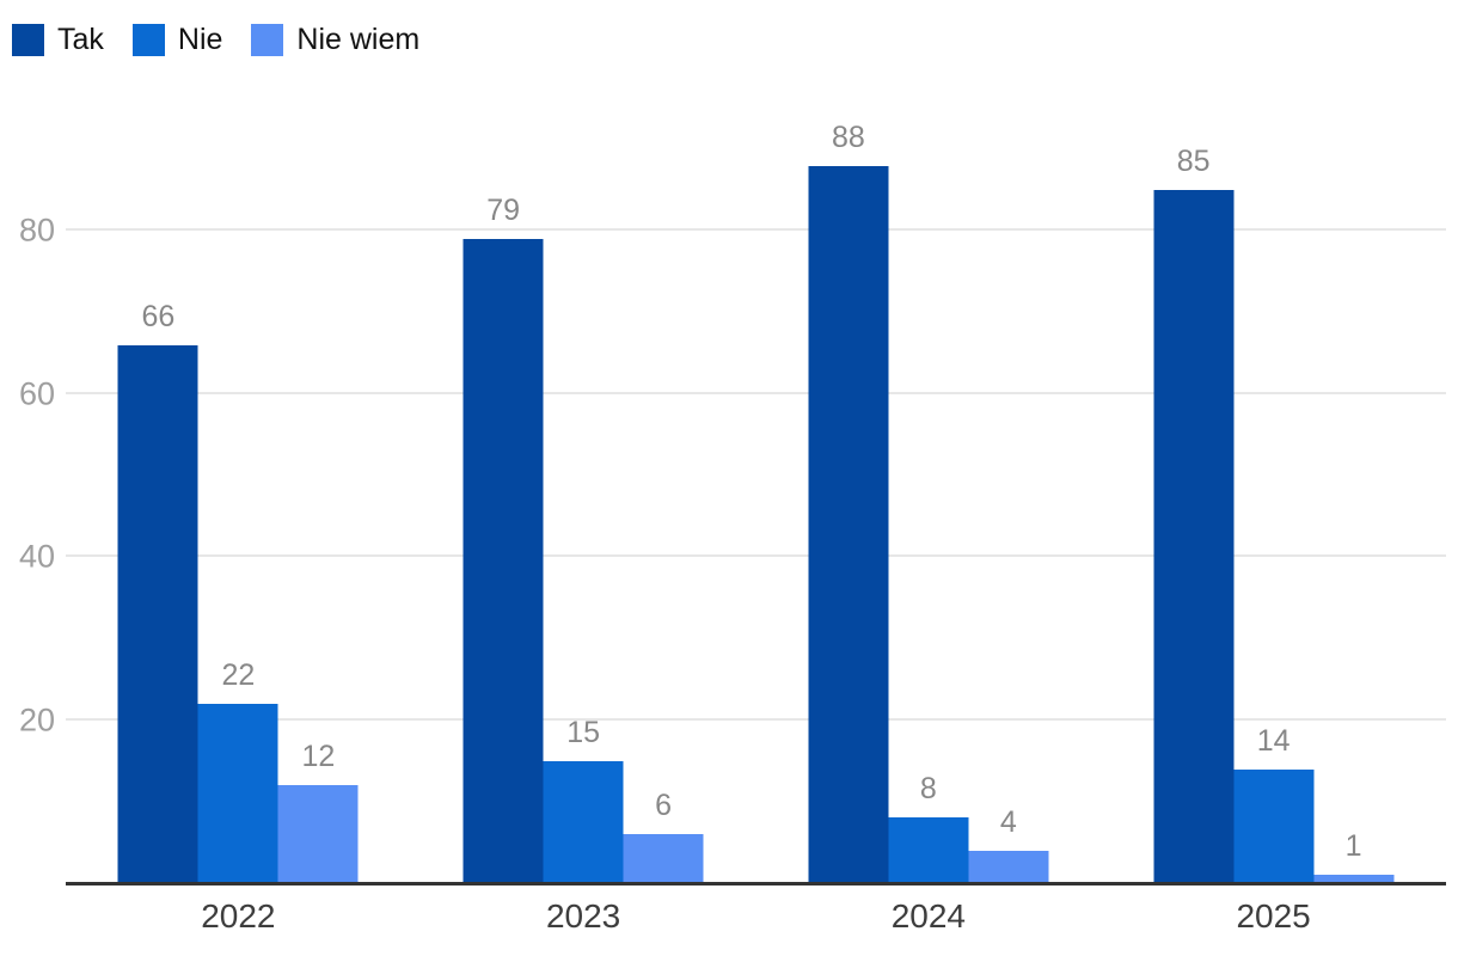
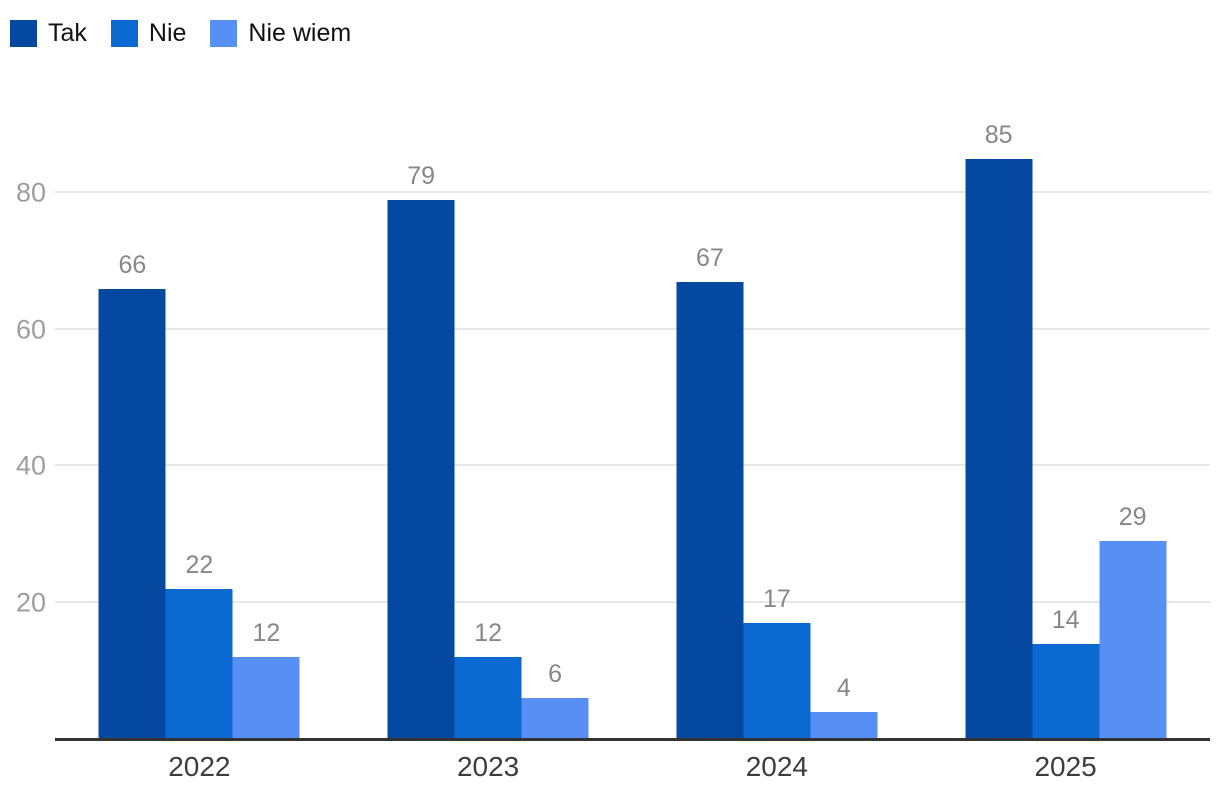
Nie/2023: 15 -> 12
Tak/2024: 88 -> 67
Nie/2024: 8 -> 17
Nie wiem/2025: 1 -> 29
